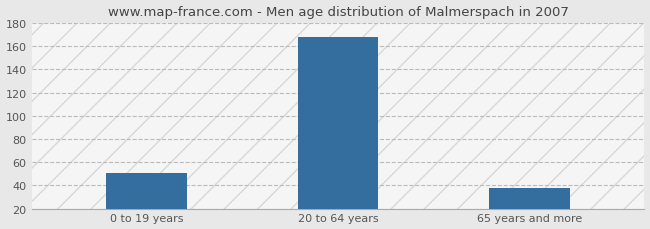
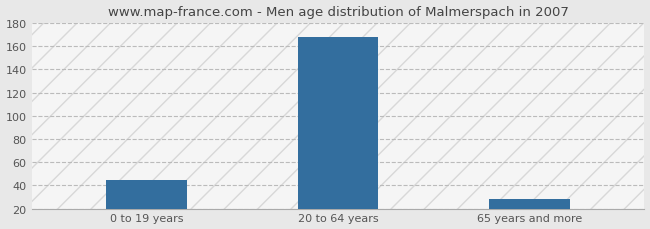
0 to 19 years: 51 -> 45
65 years and more: 38 -> 28
